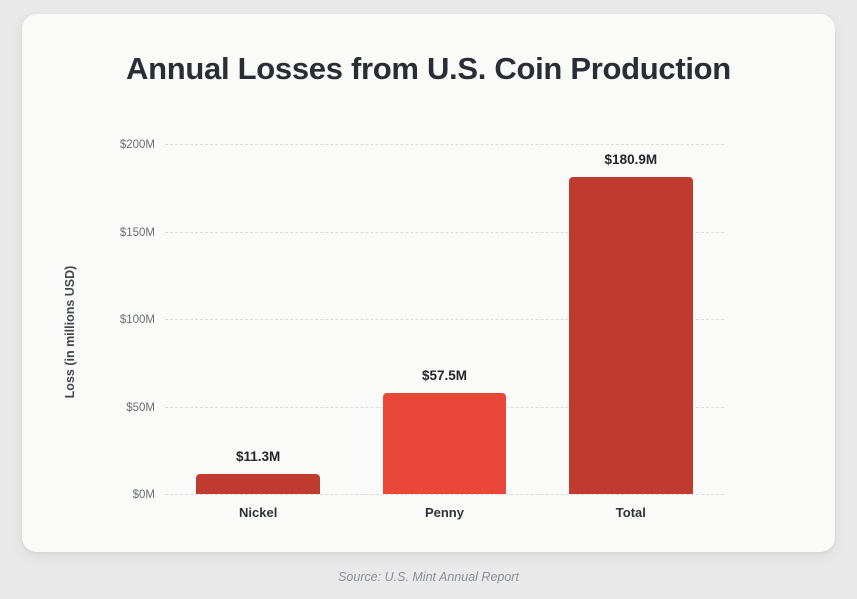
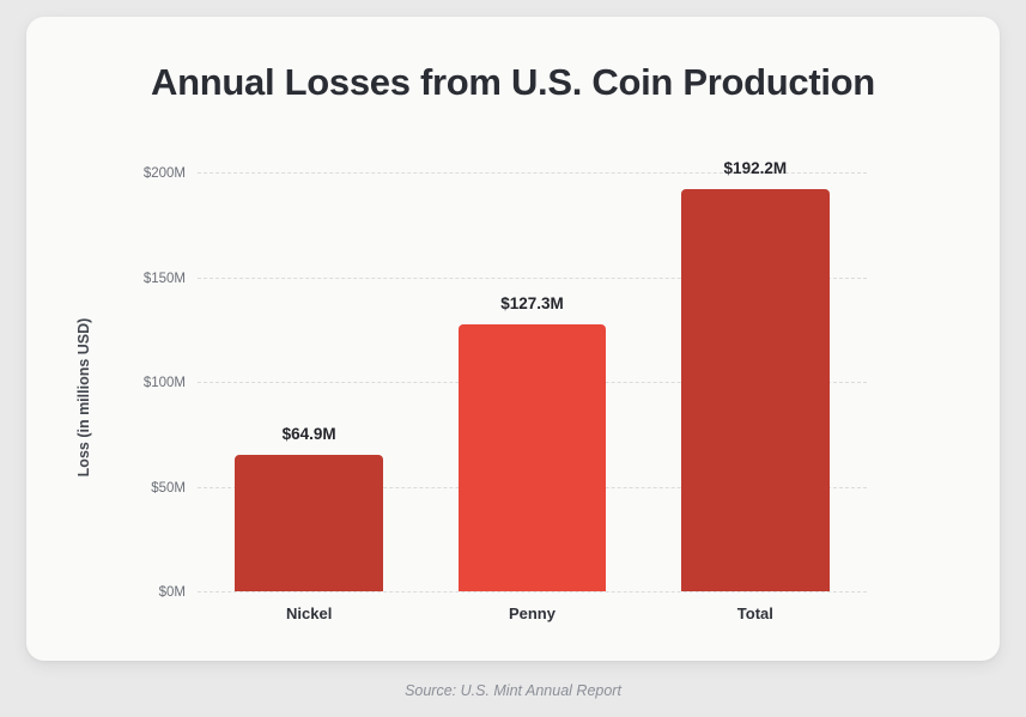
Nickel: $11.3M -> $64.9M
Penny: $57.5M -> $127.3M
Total: $180.9M -> $192.2M
